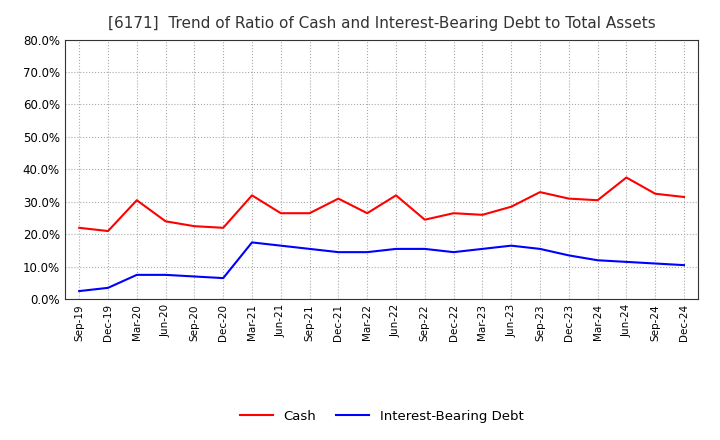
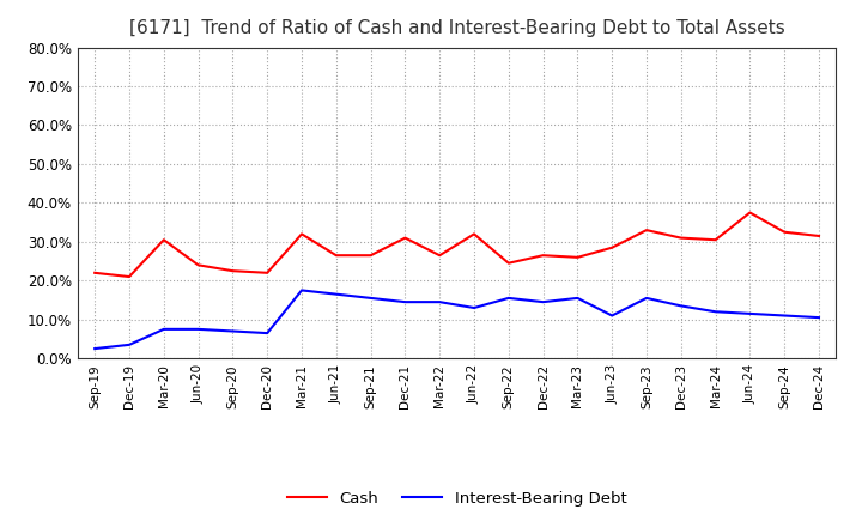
Interest-Bearing Debt/Jun-22: 15.5% -> 13.0%
Interest-Bearing Debt/Jun-23: 16.5% -> 11.0%
